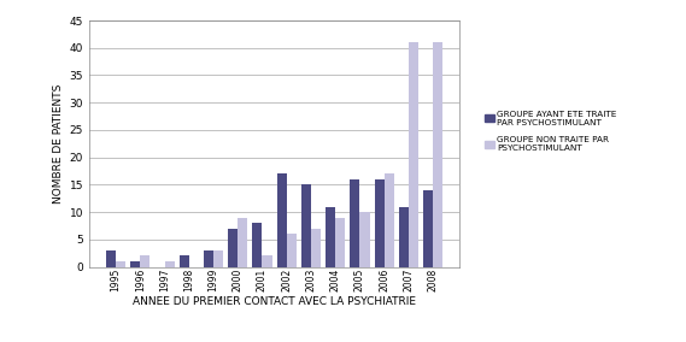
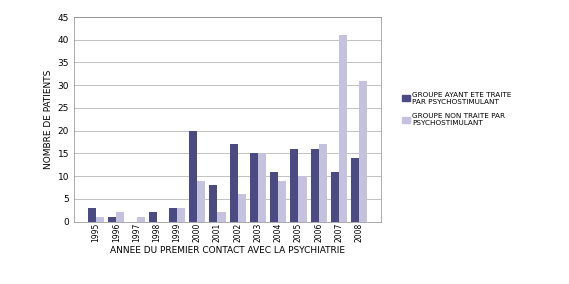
GROUPE AYANT ETE TRAITE PAR PSYCHOSTIMULANT/2000: 7 -> 20
GROUPE NON TRAITE PAR PSYCHOSTIMULANT/2003: 7 -> 15
GROUPE NON TRAITE PAR PSYCHOSTIMULANT/2008: 41 -> 31
